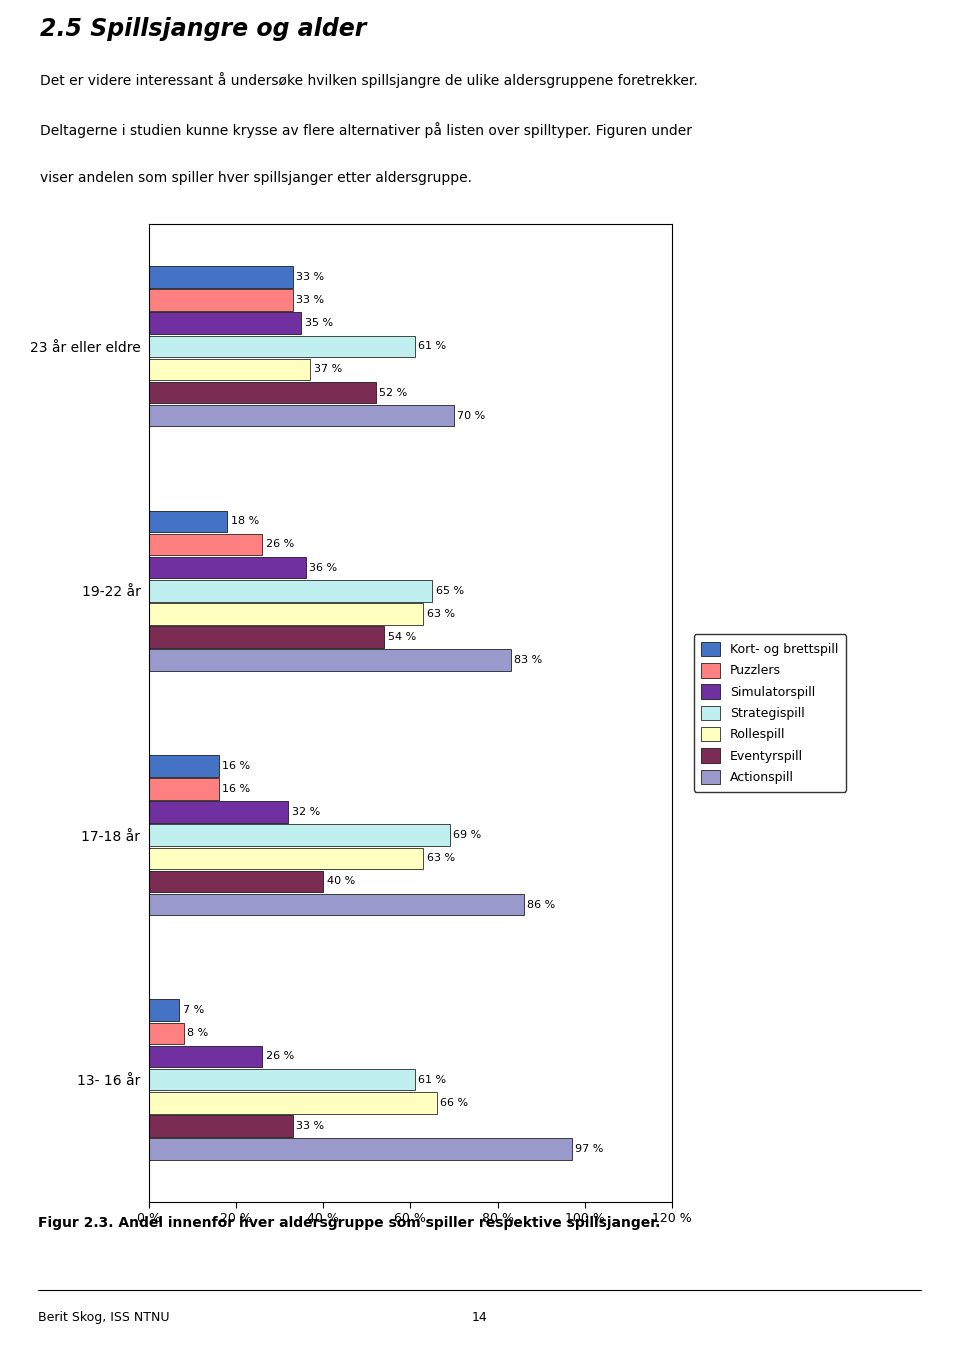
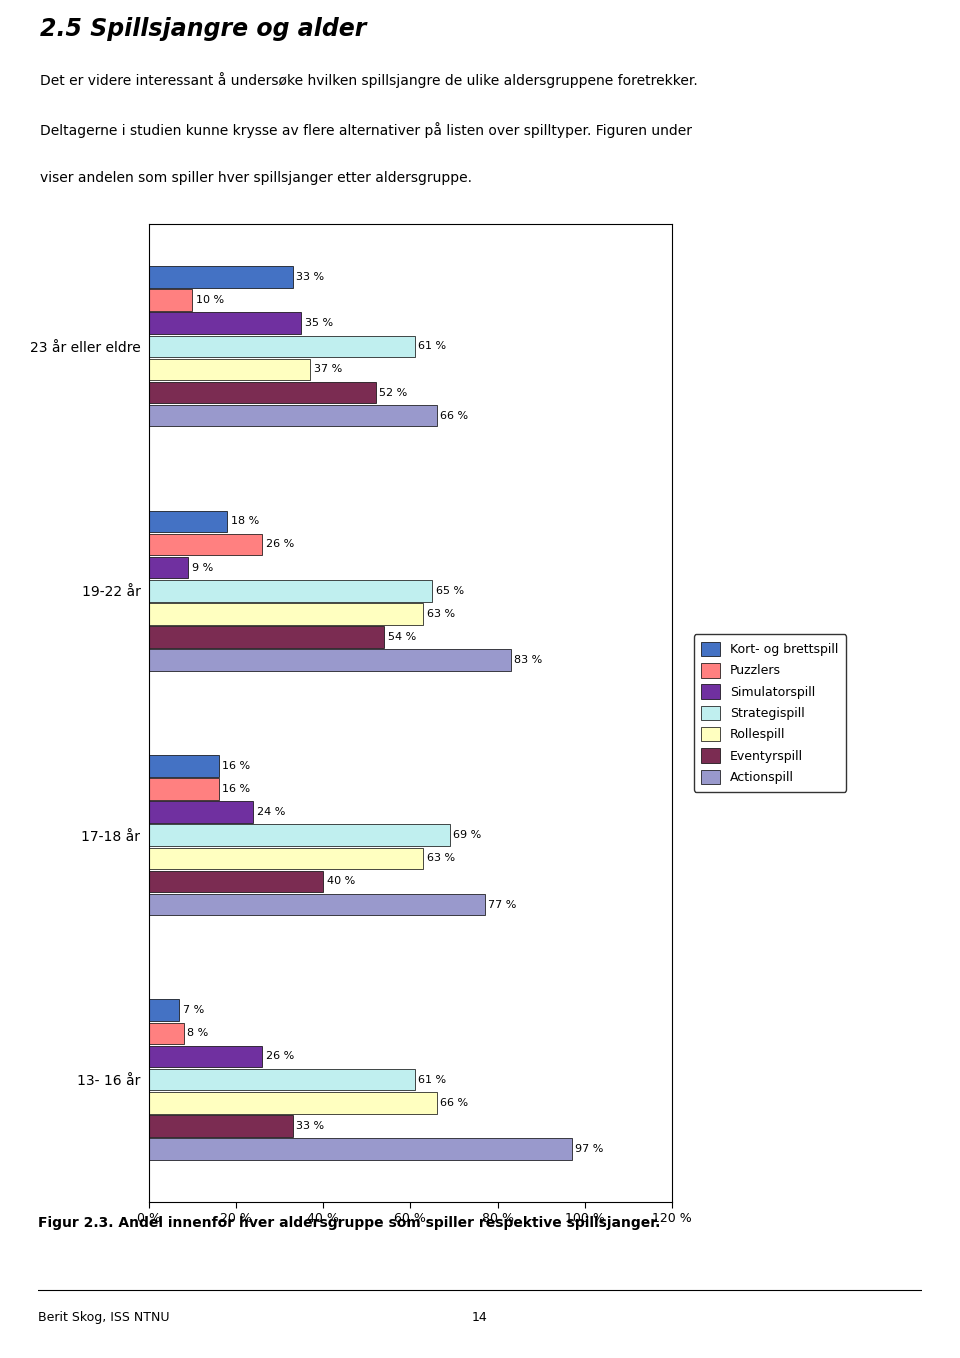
Puzzlers/23 år eller eldre: 33 -> 10
Actionspill/23 år eller eldre: 70 -> 66
Simulatorspill/19-22 år: 36 -> 9
Simulatorspill/17-18 år: 32 -> 24
Actionspill/17-18 år: 86 -> 77
